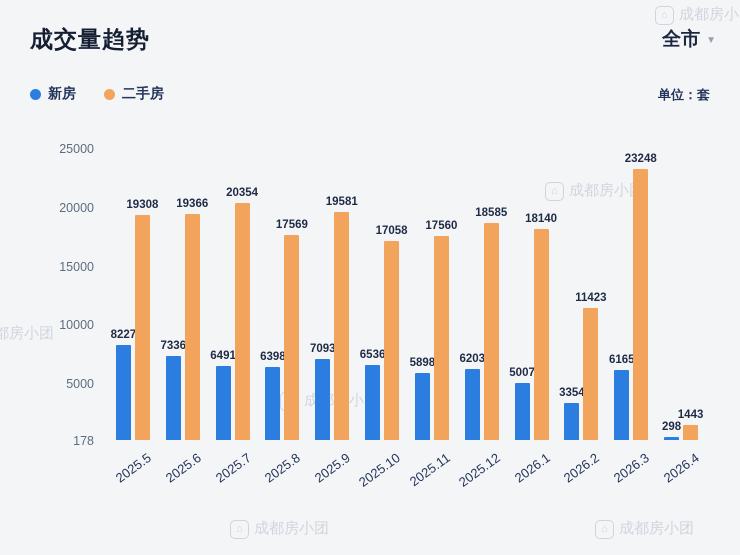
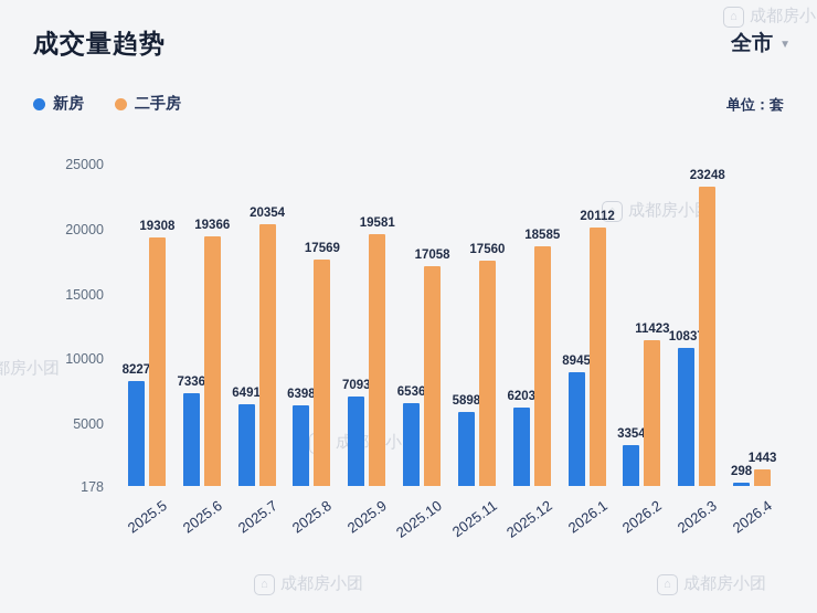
新房/2026.1: 5007 -> 8945
二手房/2026.1: 18140 -> 20112
新房/2026.3: 6165 -> 10837
